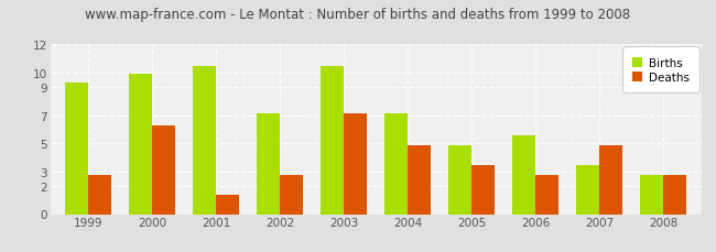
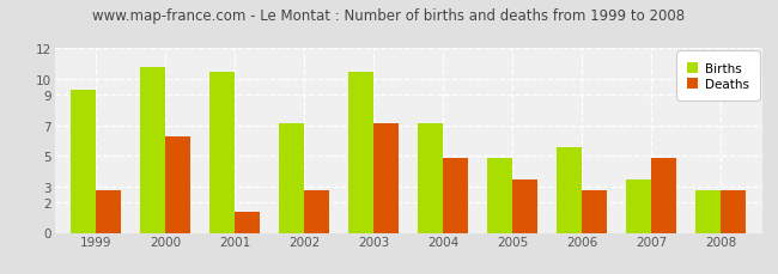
Births/2000: 9.9 -> 10.8
